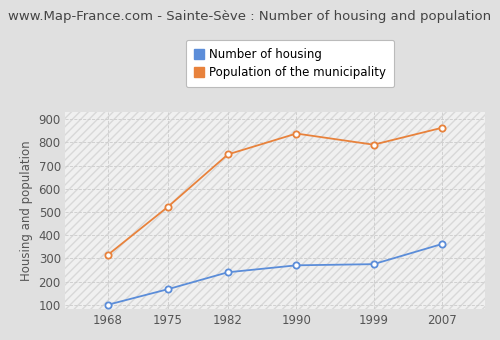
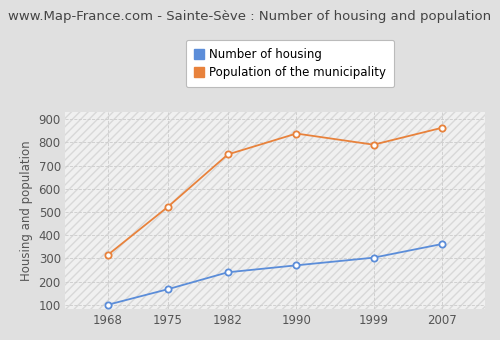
Number of housing/1999: 275 -> 303
